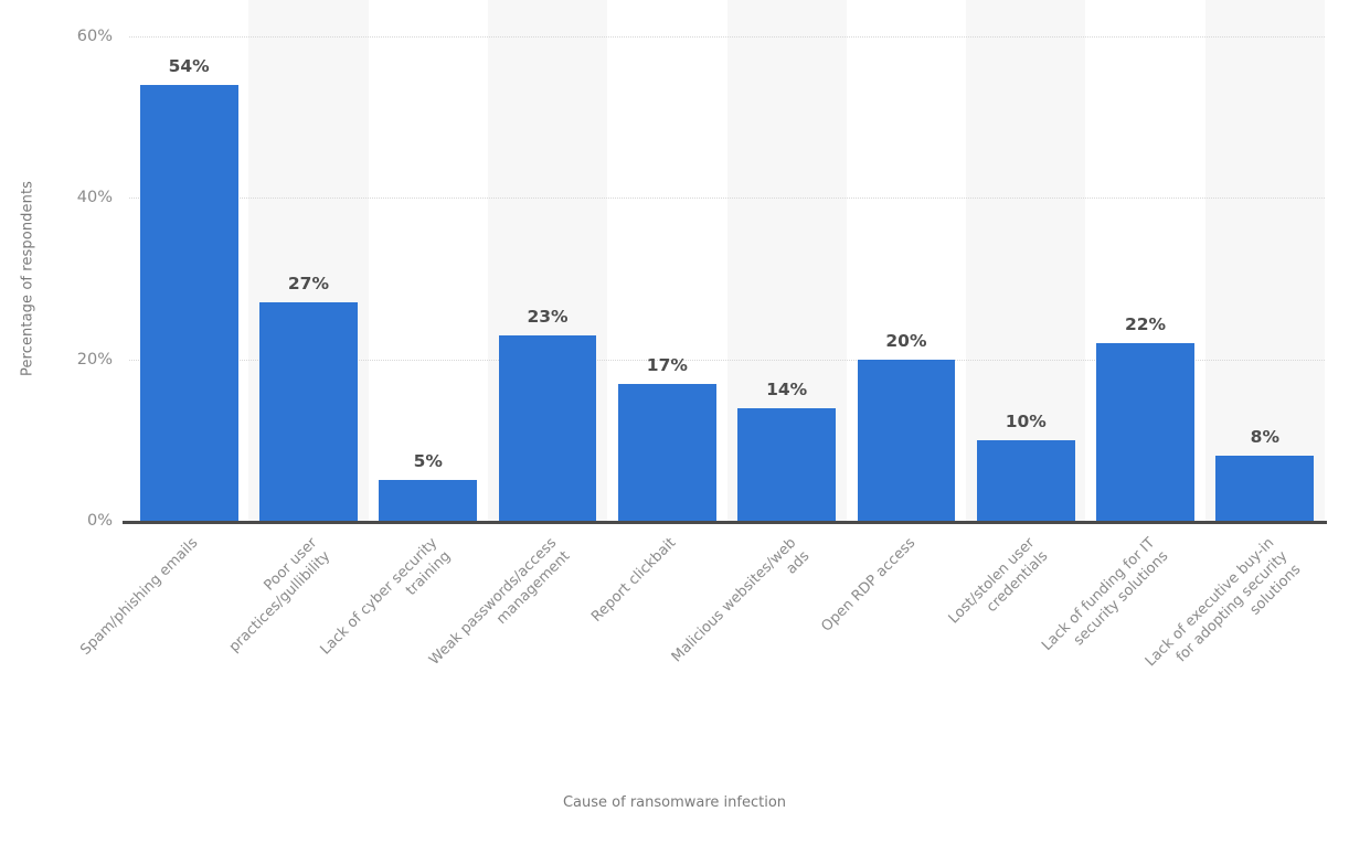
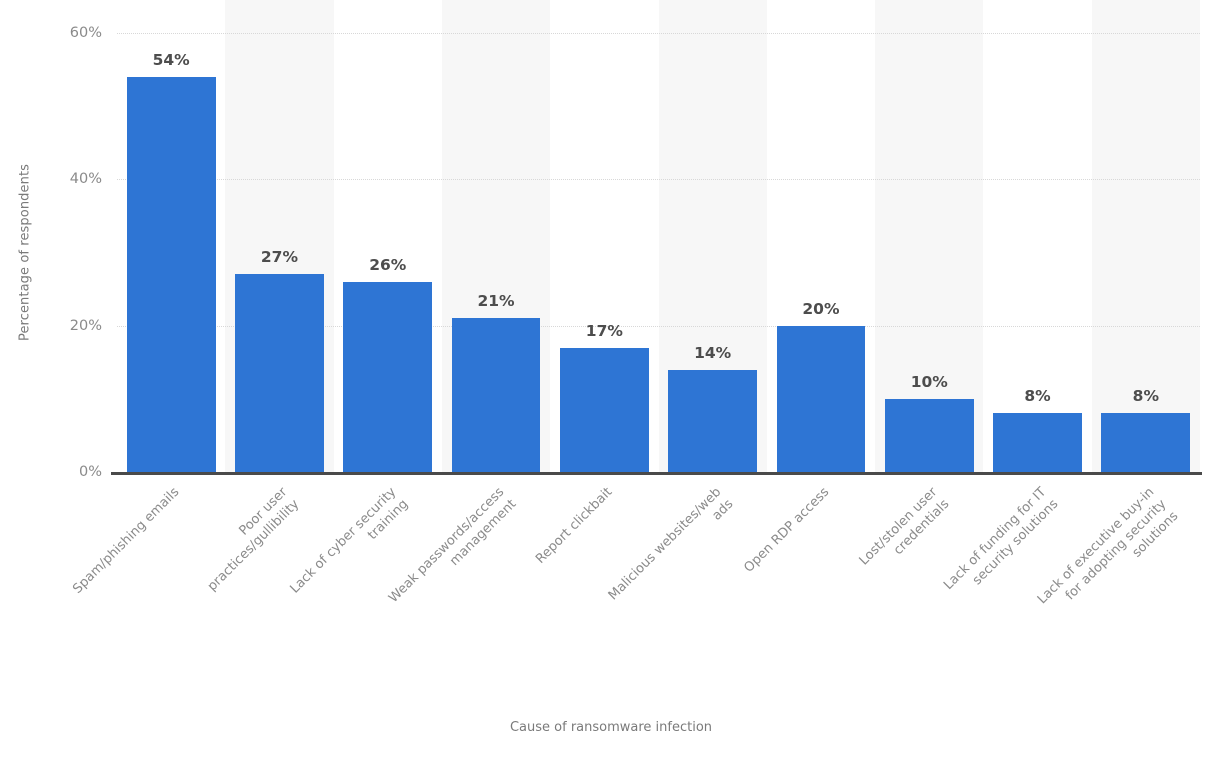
Lack of cyber security training: 5% -> 26%
Weak passwords/access management: 23% -> 21%
Lack of funding for IT security solutions: 22% -> 8%
